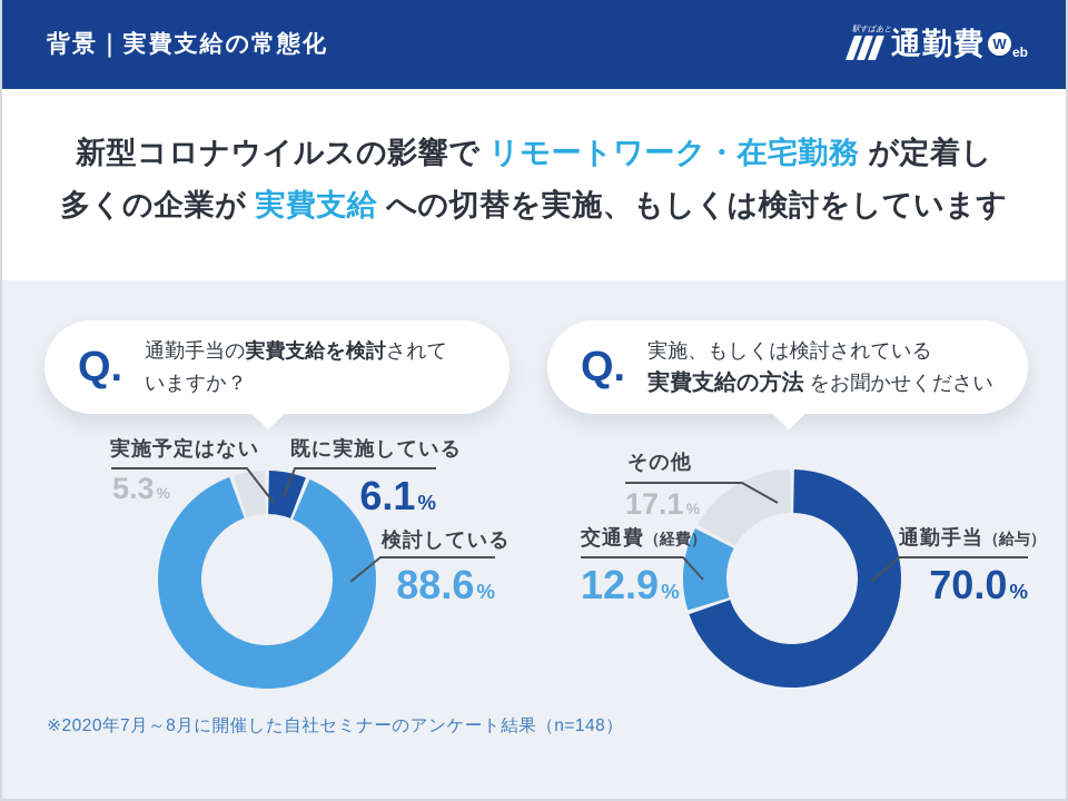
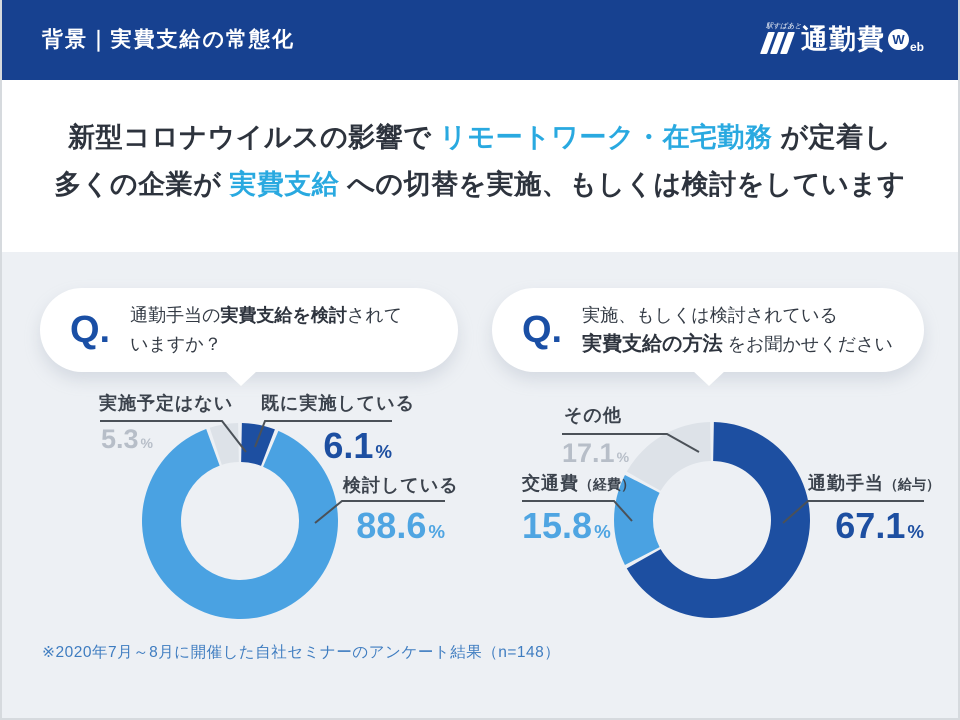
実施、もしくは検討されている実費支給の方法/通勤手当（給与）: 70.0 -> 67.1
実施、もしくは検討されている実費支給の方法/交通費（経費）: 12.9 -> 15.8
